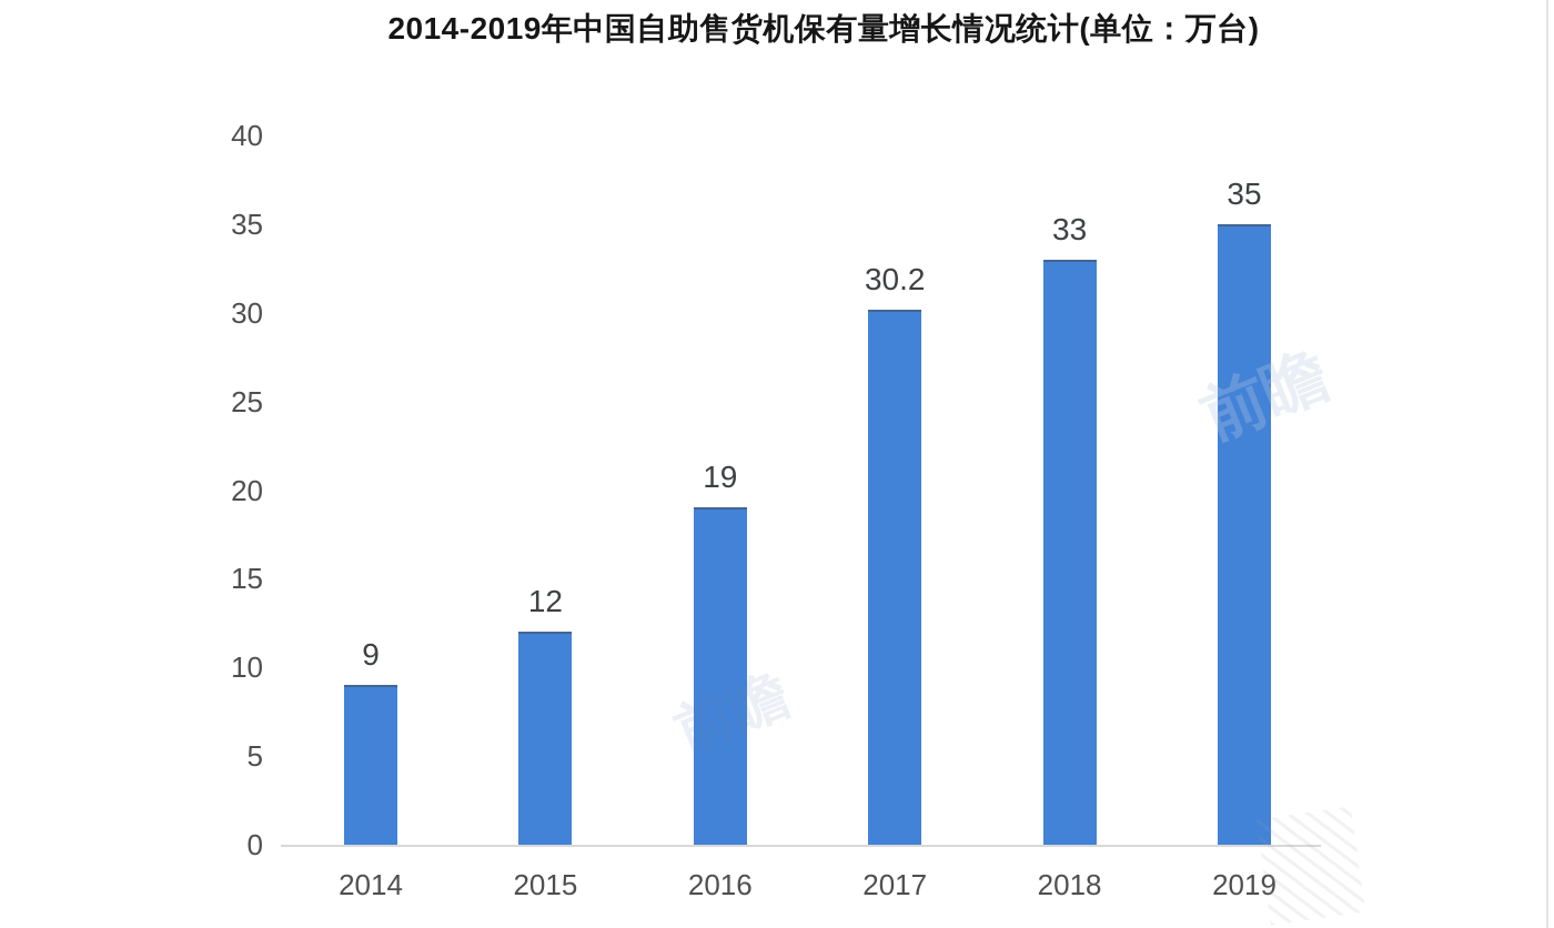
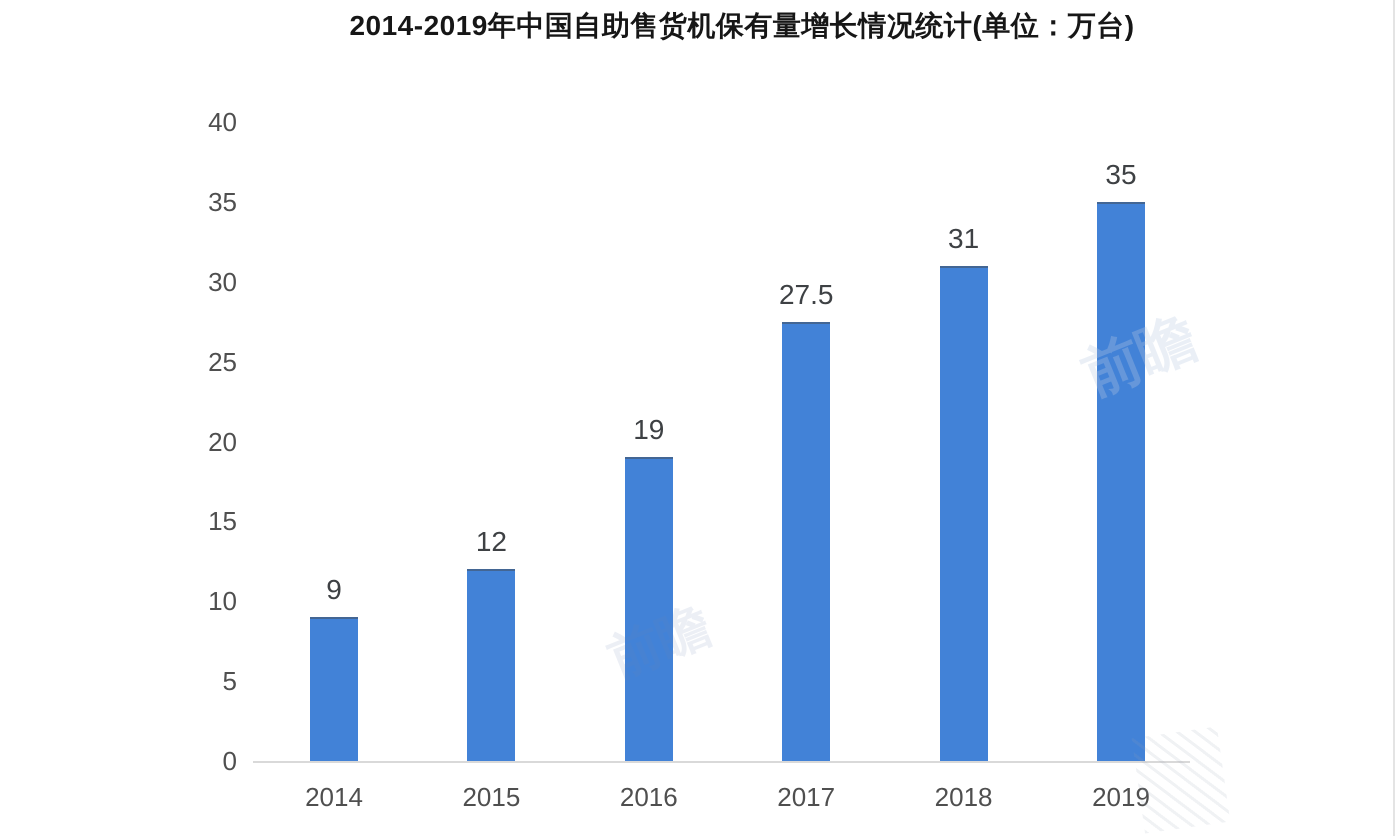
2017: 30.2 -> 27.5
2018: 33 -> 31
